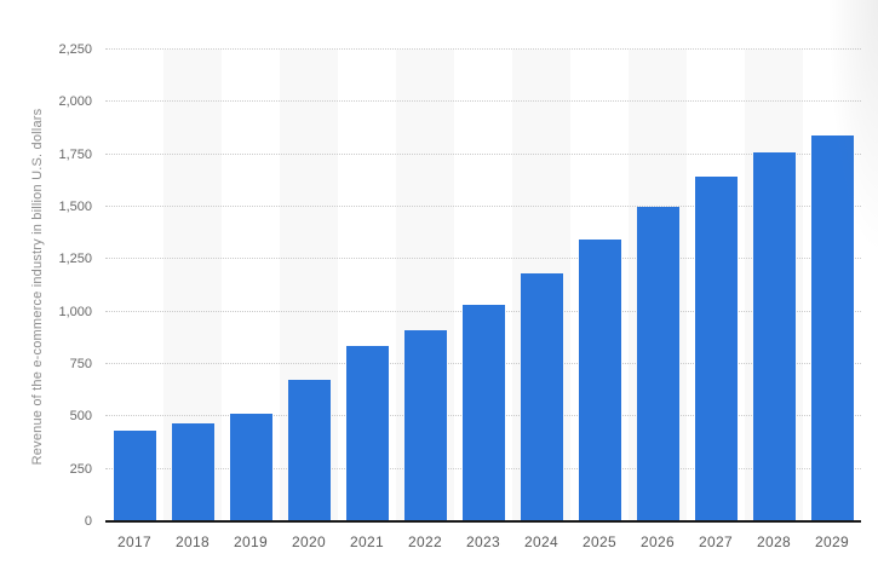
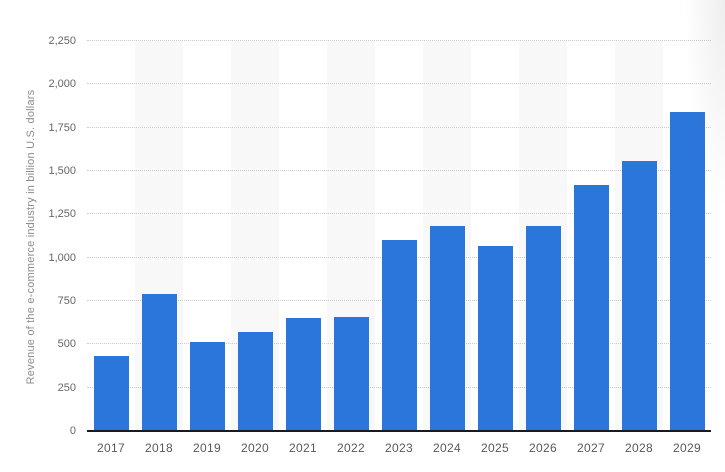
2018: 460 -> 790
2020: 680 -> 570
2021: 840 -> 650
2022: 910 -> 660
2023: 1030 -> 1100
2025: 1340 -> 1070
2026: 1500 -> 1180
2027: 1640 -> 1420
2028: 1760 -> 1560
